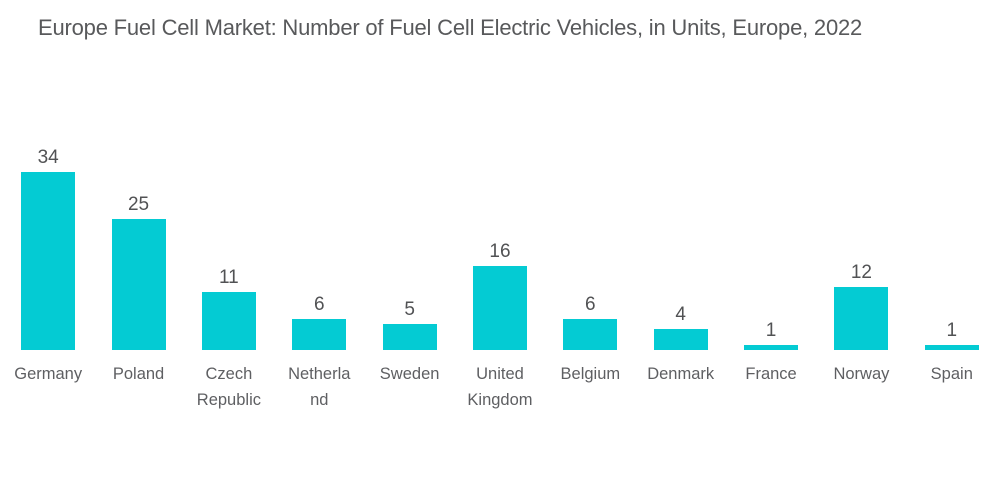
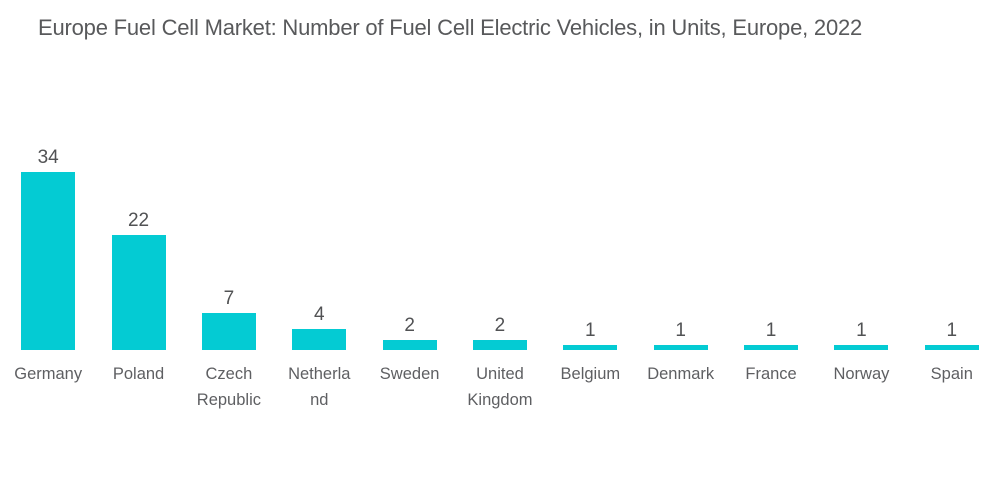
Poland: 25 -> 22
Czech Republic: 11 -> 7
Netherland: 6 -> 4
Sweden: 5 -> 2
United Kingdom: 16 -> 2
Belgium: 6 -> 1
Denmark: 4 -> 1
Norway: 12 -> 1
